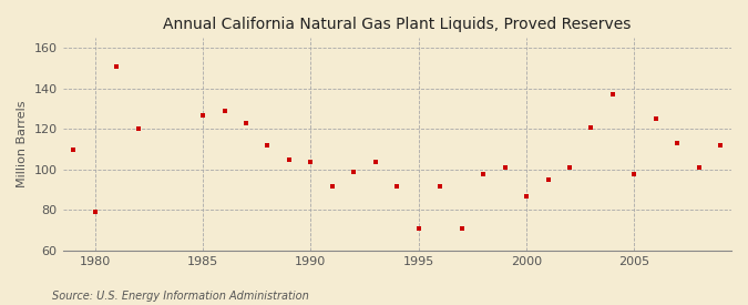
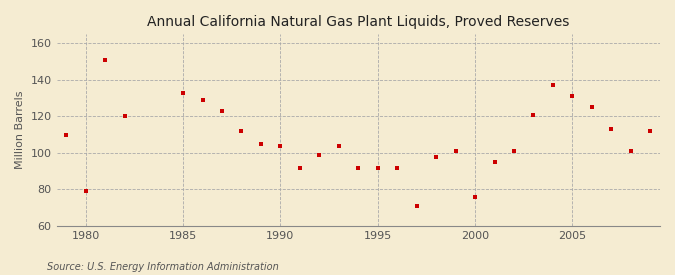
1985: 127 -> 133
1995: 71 -> 92
2000: 87 -> 76
2005: 98 -> 131
